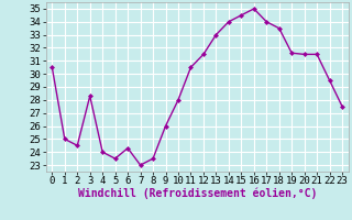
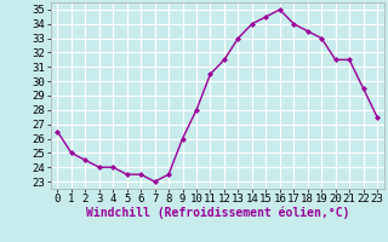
0: 30.5 -> 26.5
3: 28.3 -> 24.0
6: 24.3 -> 23.5
19: 31.6 -> 33.0
